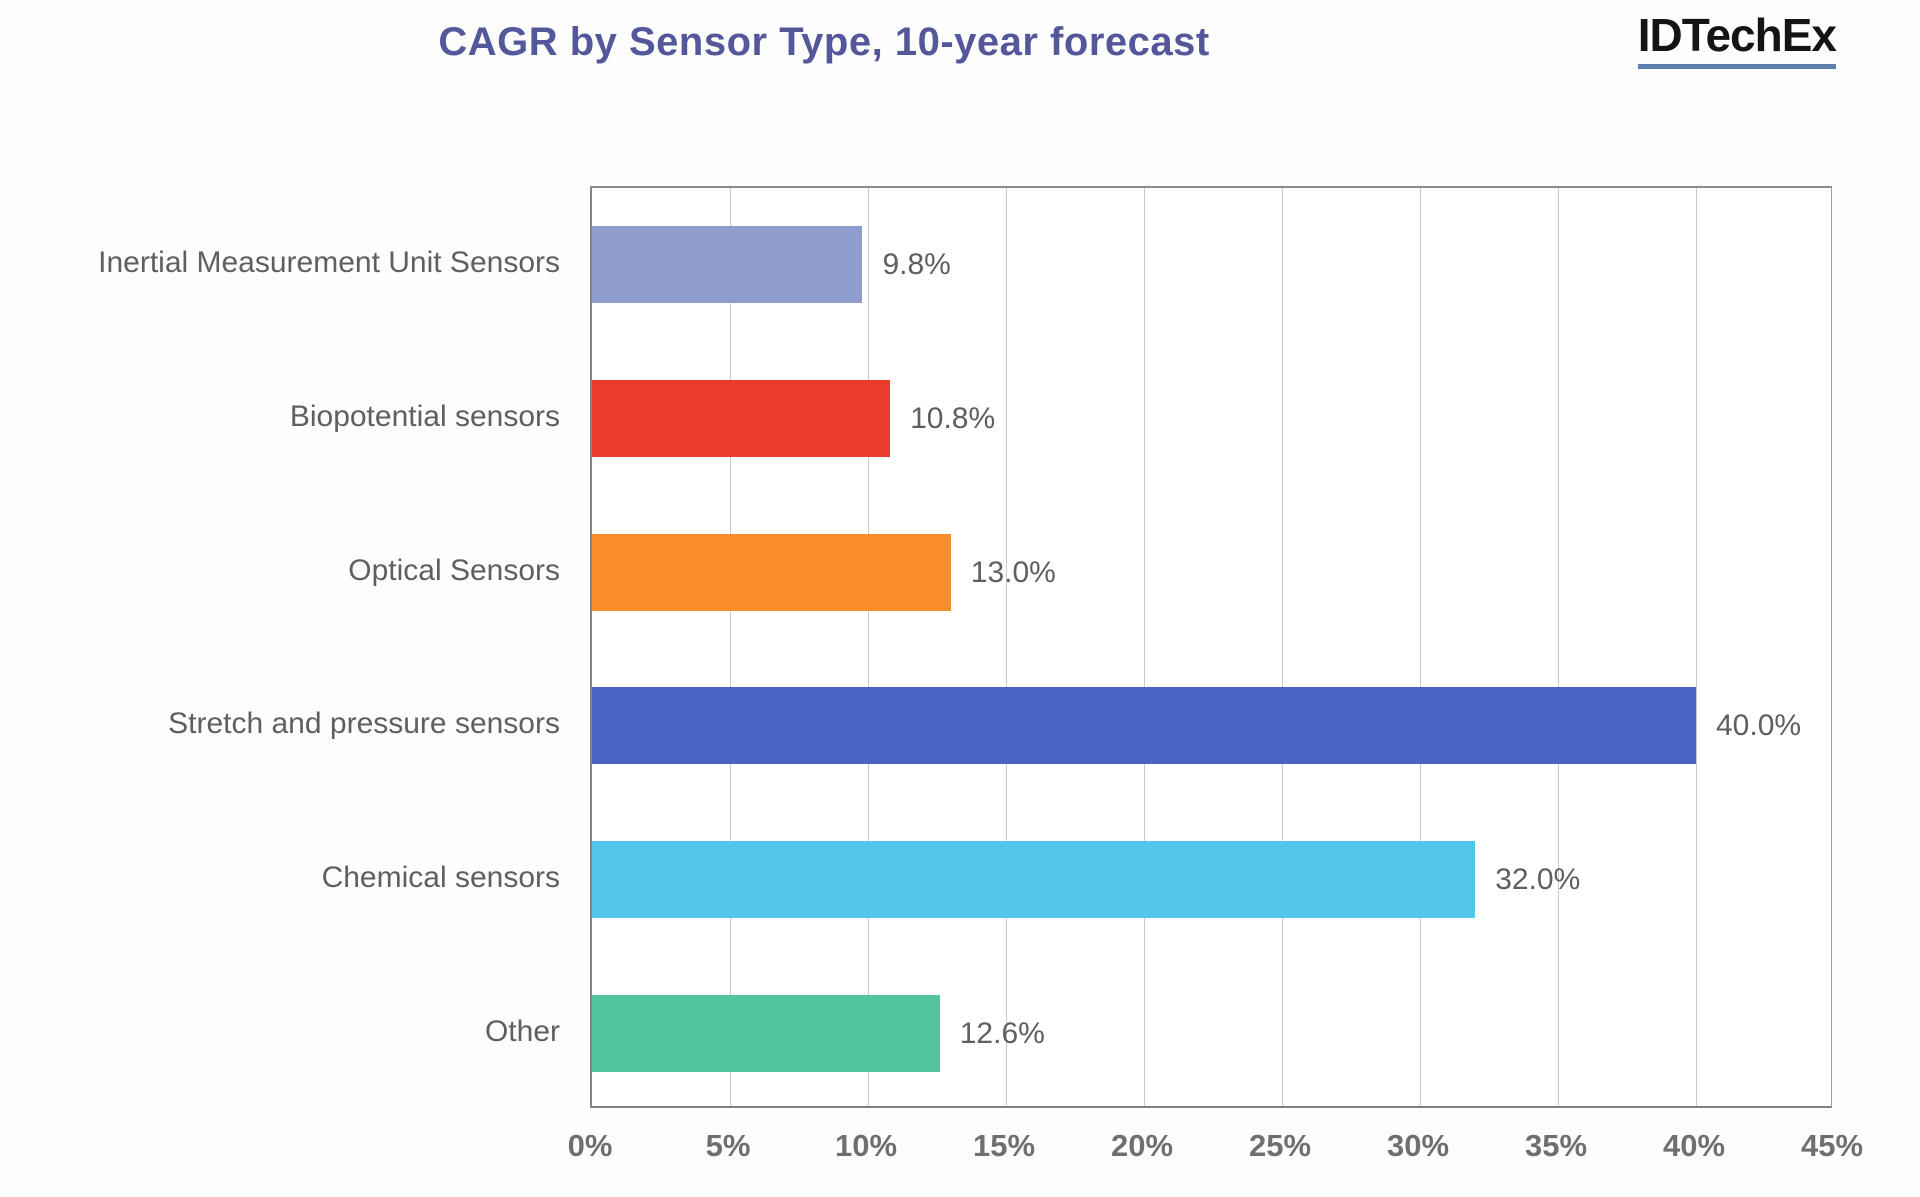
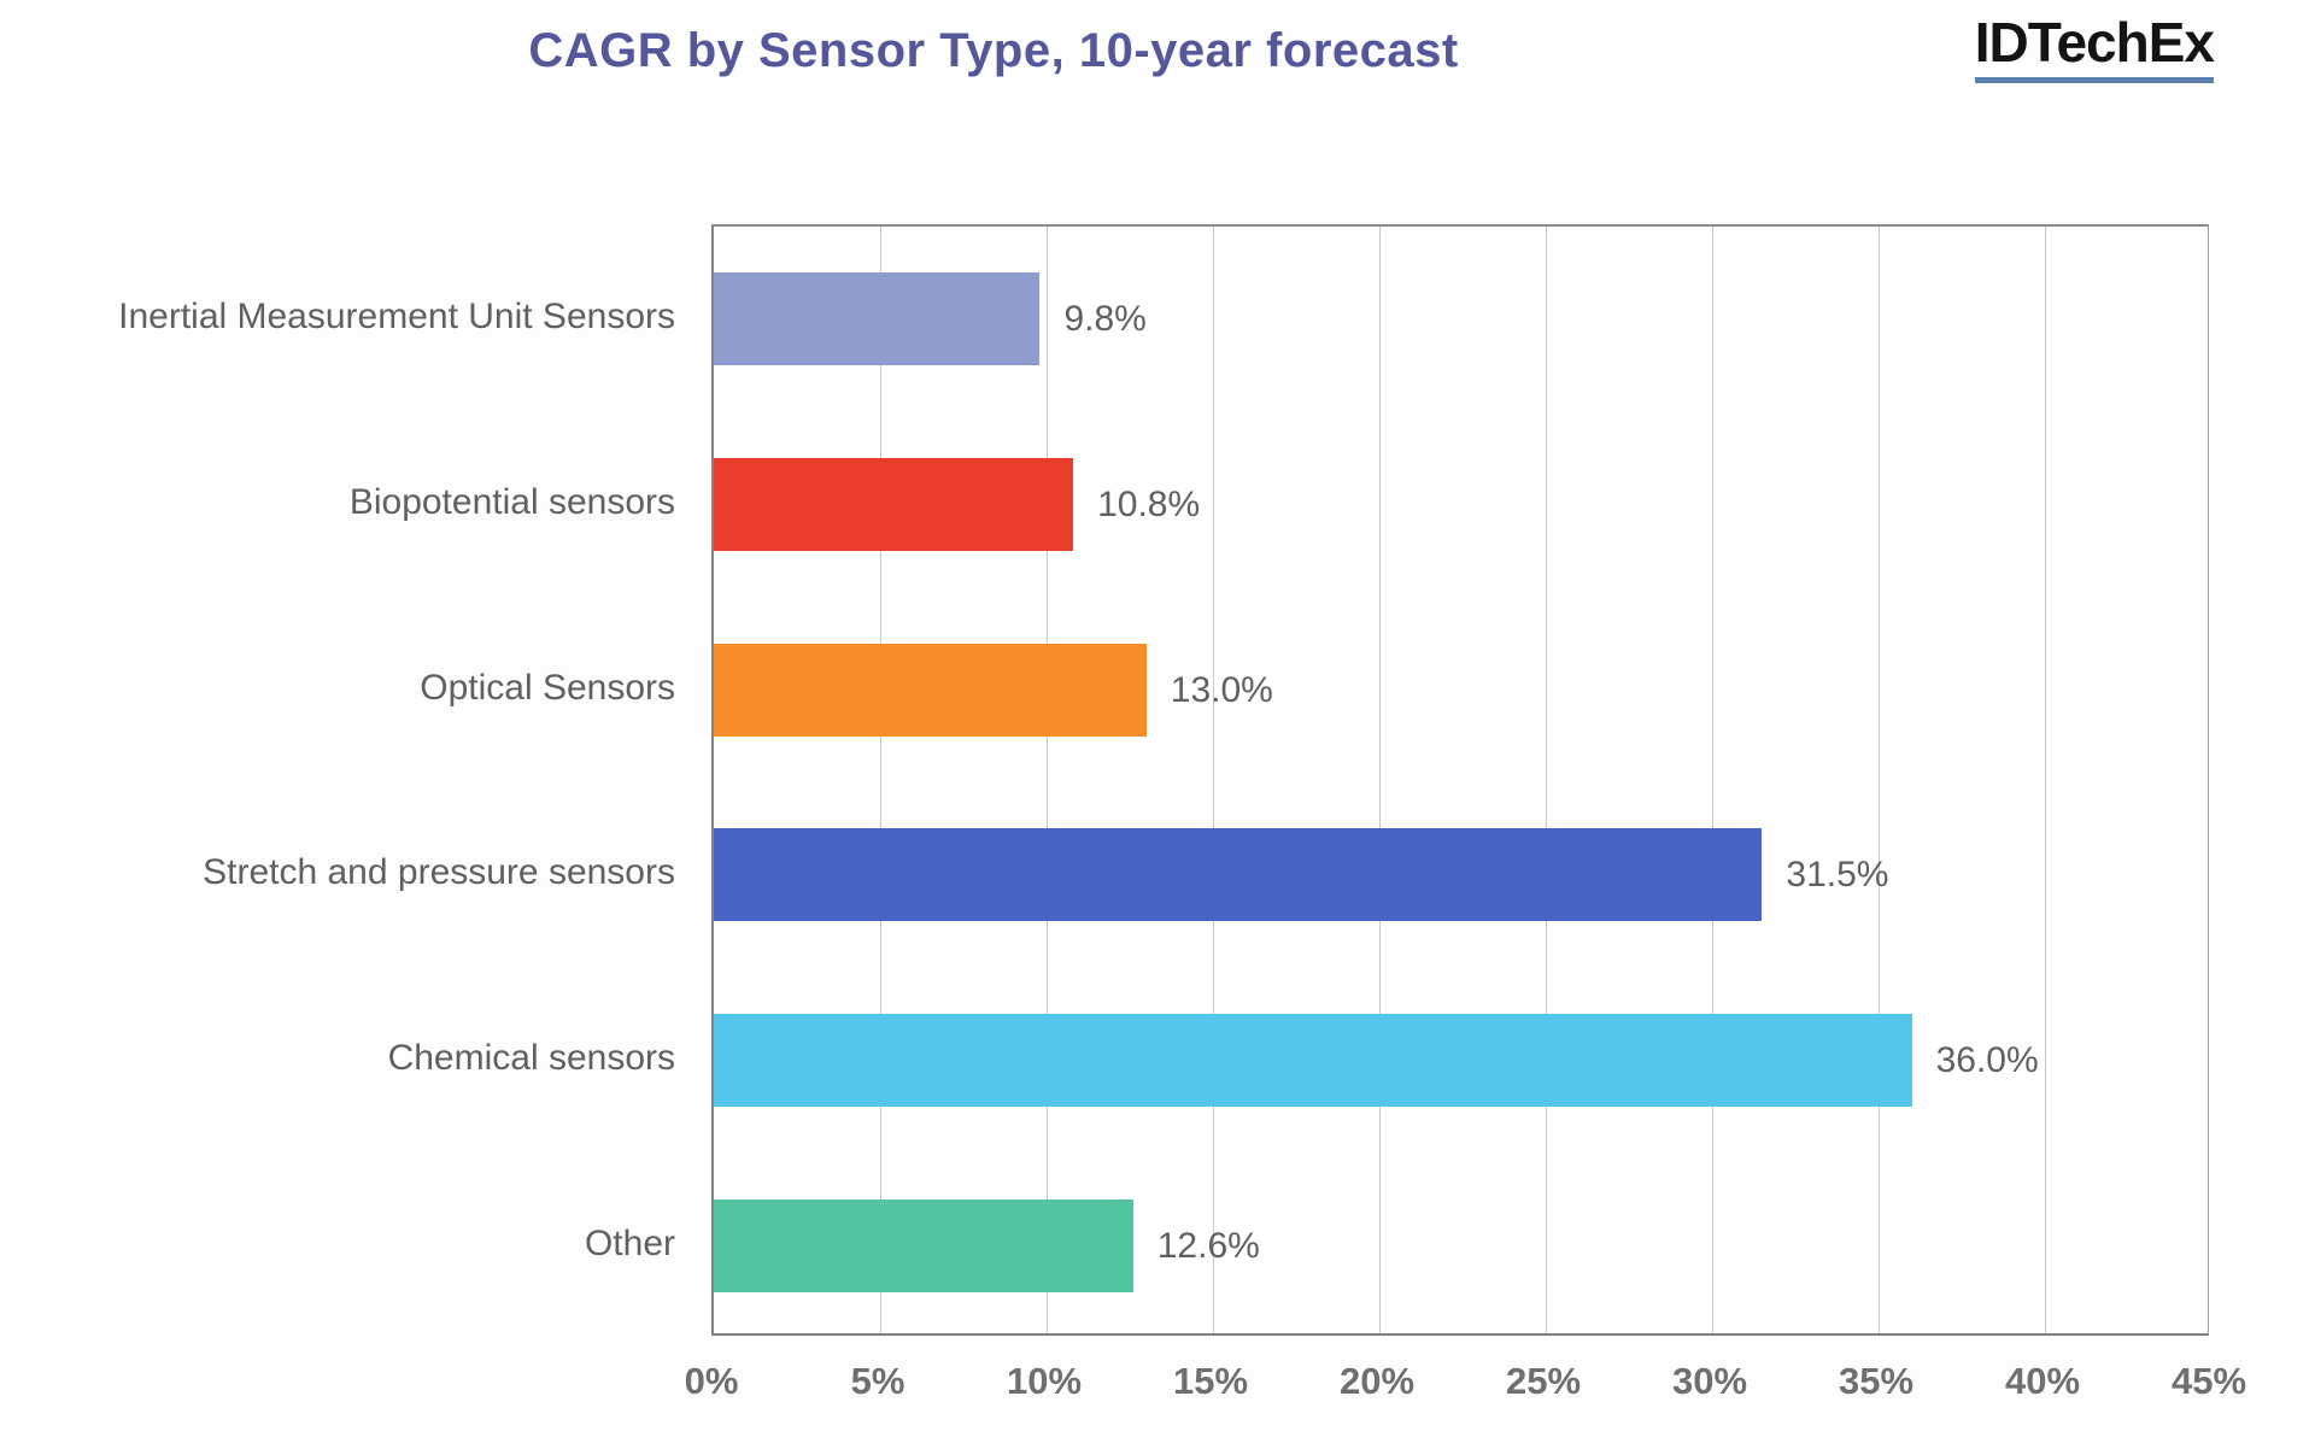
Stretch and pressure sensors: 40.0% -> 31.5%
Chemical sensors: 32.0% -> 36.0%
